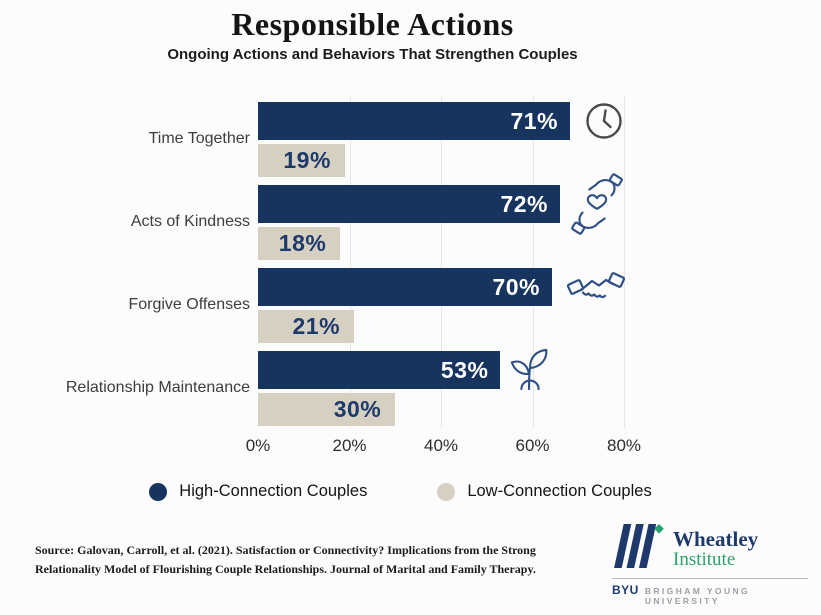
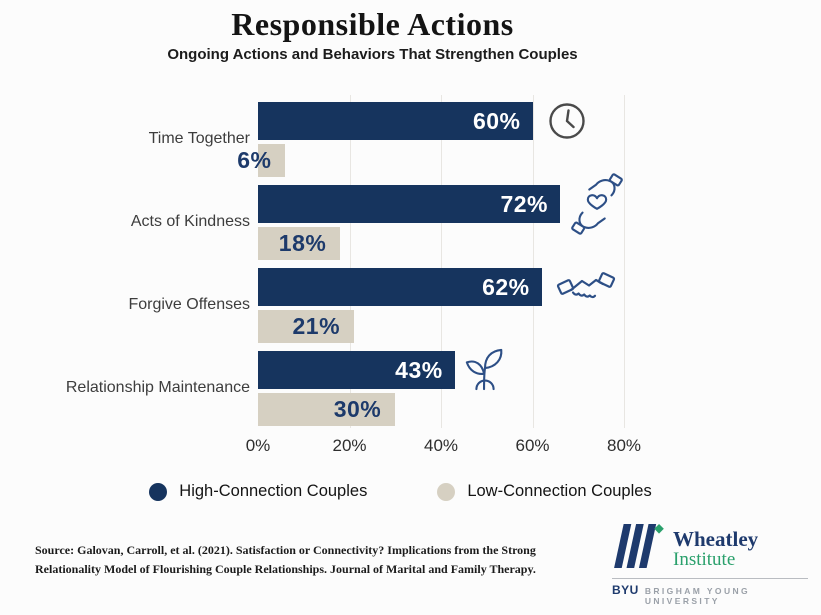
High-Connection Couples/Time Together: 71% -> 60%
Low-Connection Couples/Time Together: 19% -> 6%
High-Connection Couples/Forgive Offenses: 70% -> 62%
High-Connection Couples/Relationship Maintenance: 53% -> 43%
